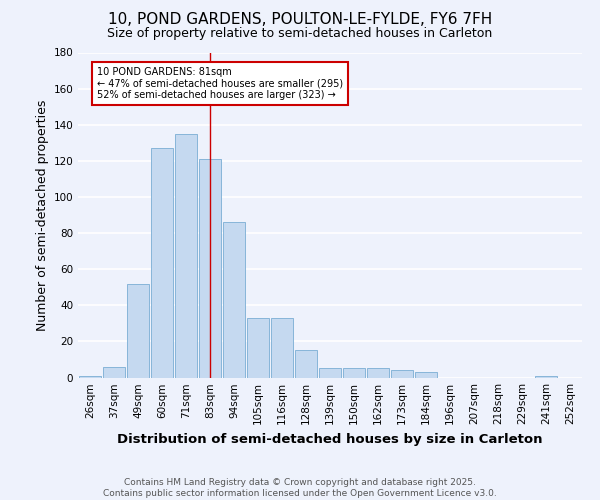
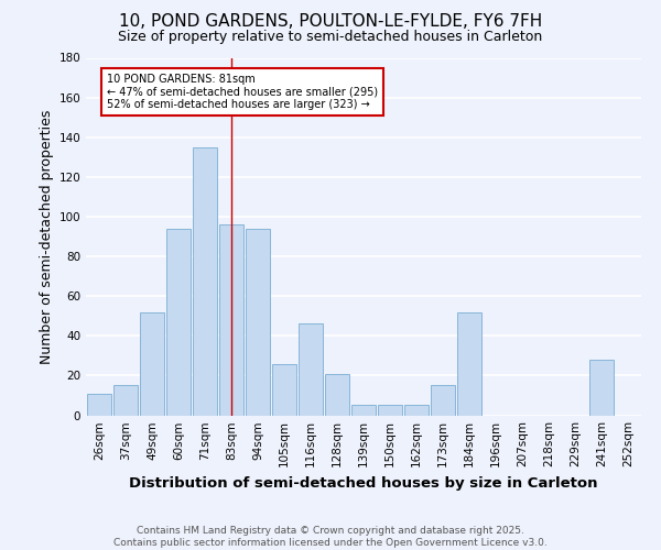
26sqm: 1 -> 11
37sqm: 6 -> 15
60sqm: 127 -> 94
83sqm: 121 -> 96
94sqm: 86 -> 94
105sqm: 33 -> 26
116sqm: 33 -> 46
128sqm: 15 -> 21
173sqm: 4 -> 15
184sqm: 3 -> 52
241sqm: 1 -> 28
